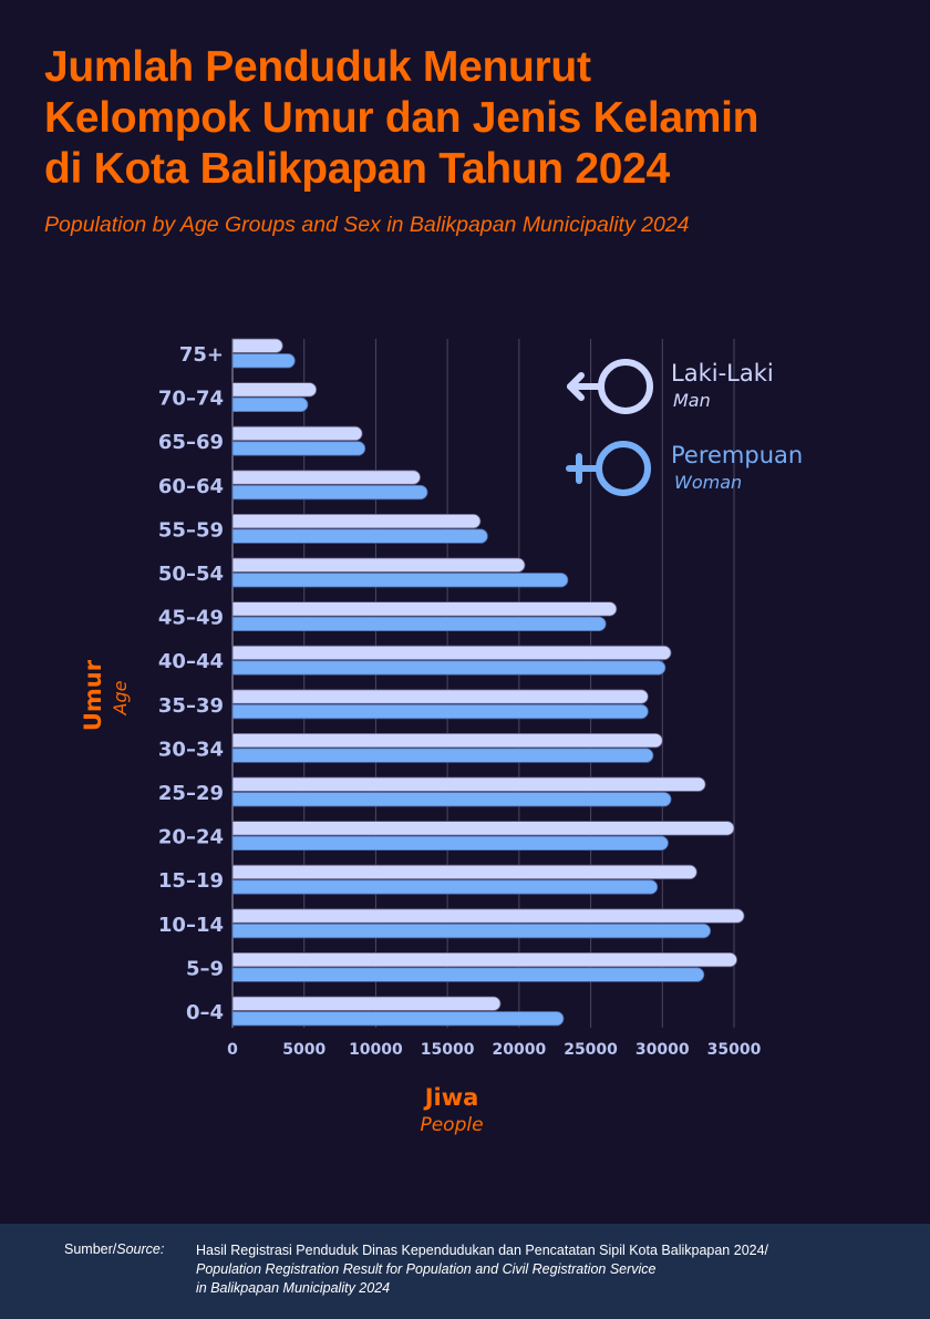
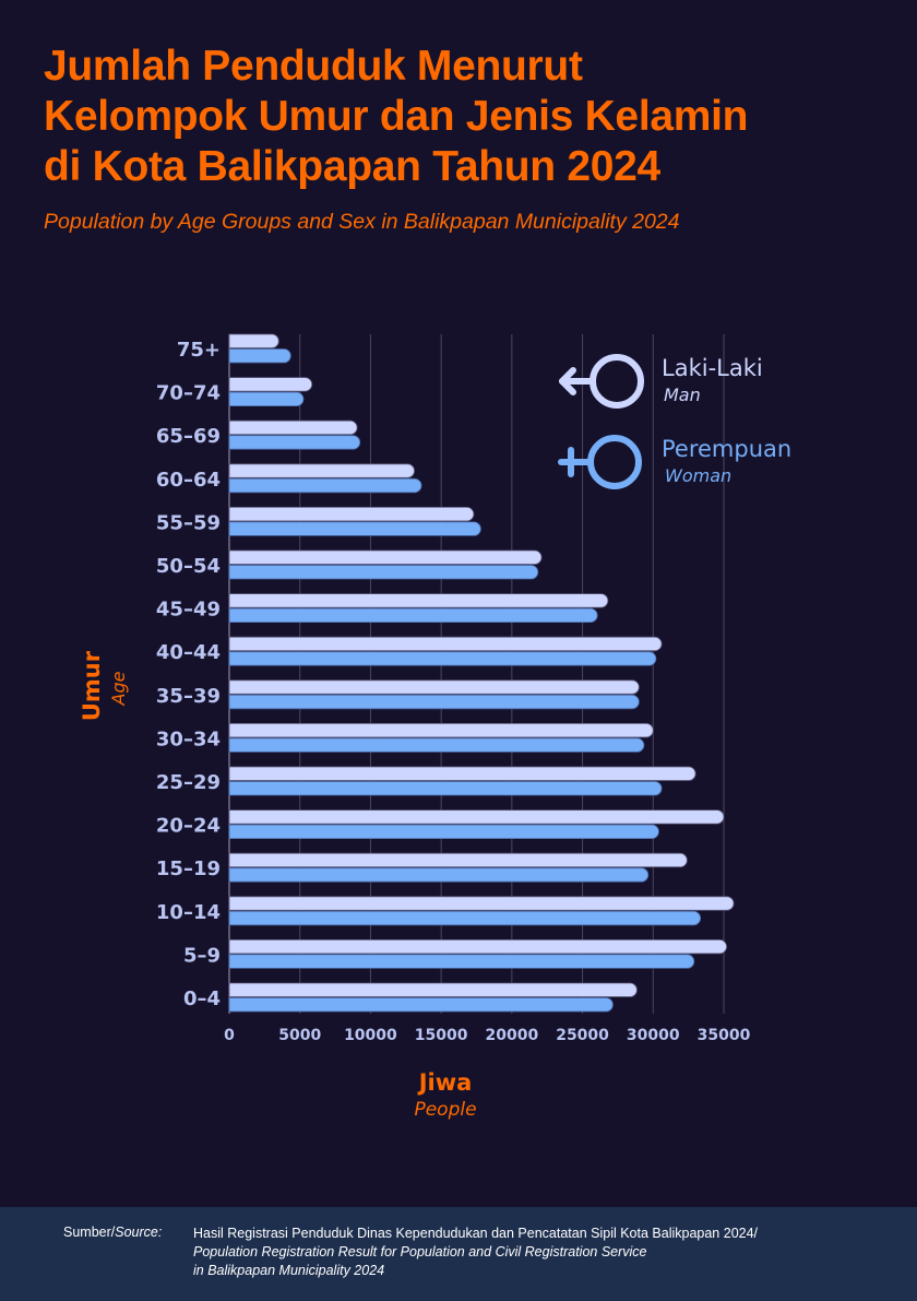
Laki-Laki/50–54: 20400 -> 22100
Perempuan/50–54: 23400 -> 21800
Laki-Laki/0–4: 18700 -> 28800
Perempuan/0–4: 23100 -> 27200
